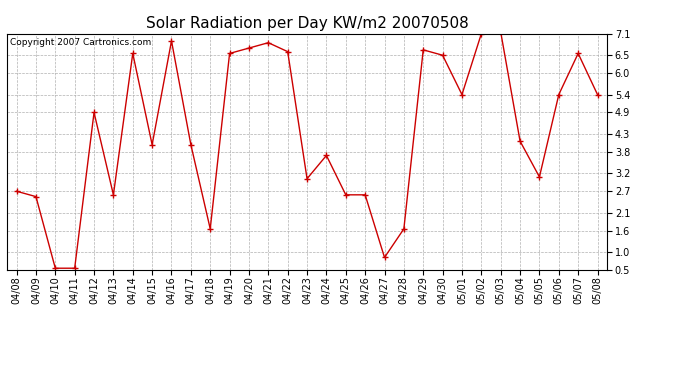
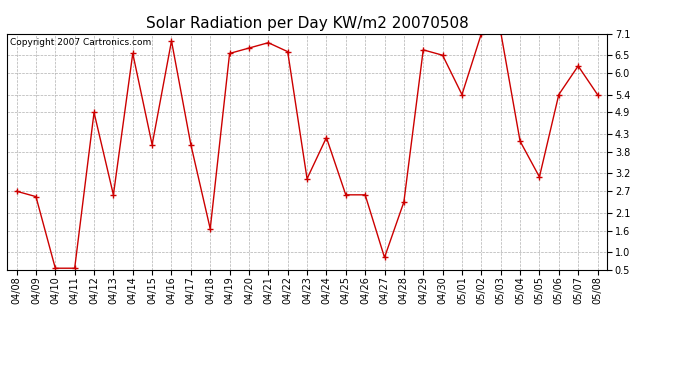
04/24: 3.70 -> 4.20
04/28: 1.65 -> 2.40
05/07: 6.55 -> 6.20
